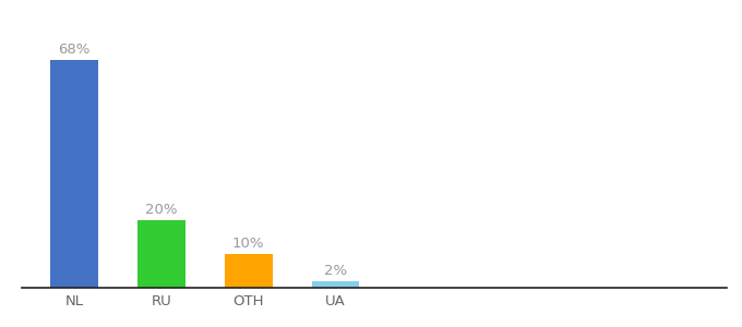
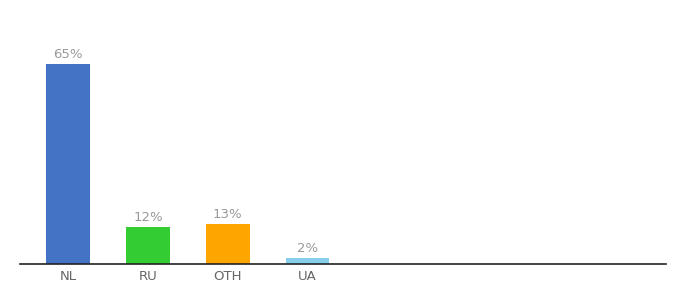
NL: 68% -> 65%
RU: 20% -> 12%
OTH: 10% -> 13%
